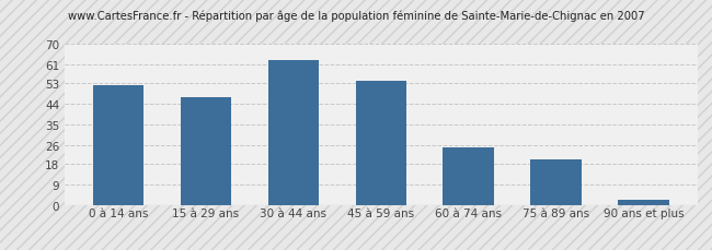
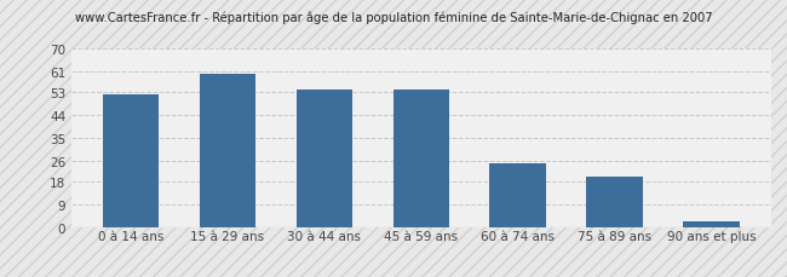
15 à 29 ans: 47 -> 60
30 à 44 ans: 63 -> 54
